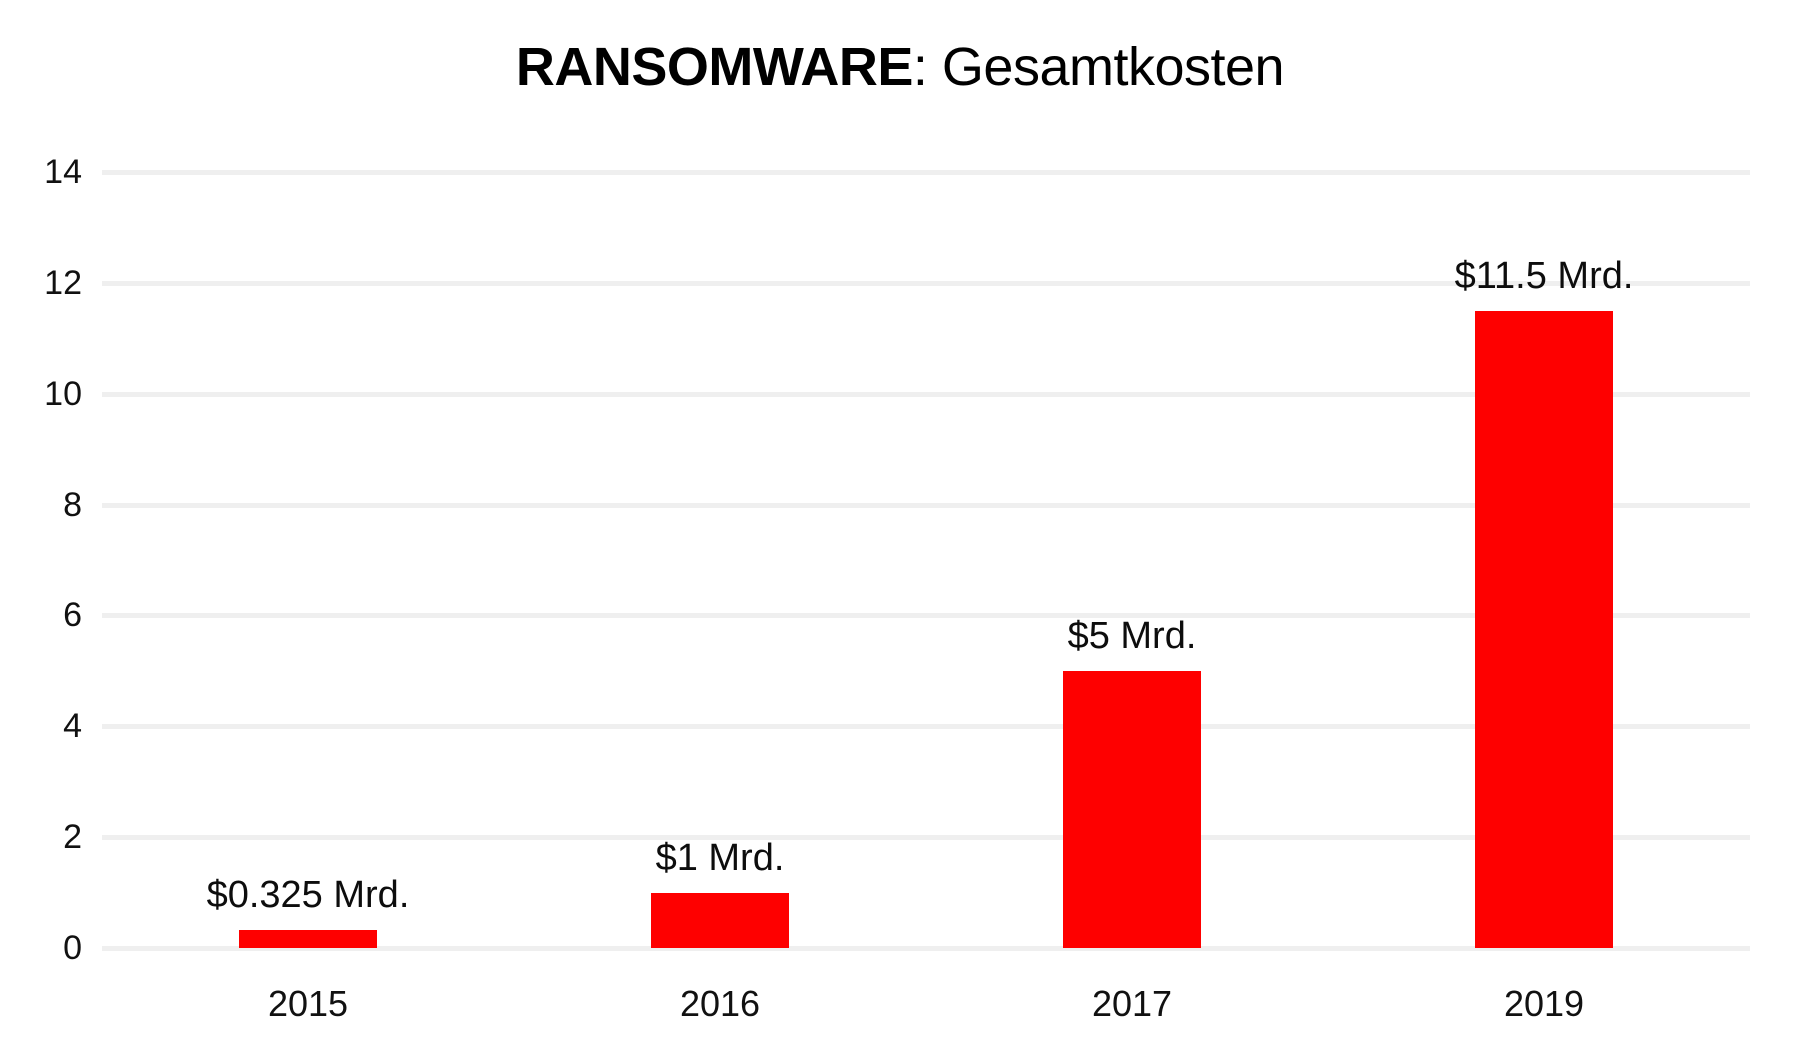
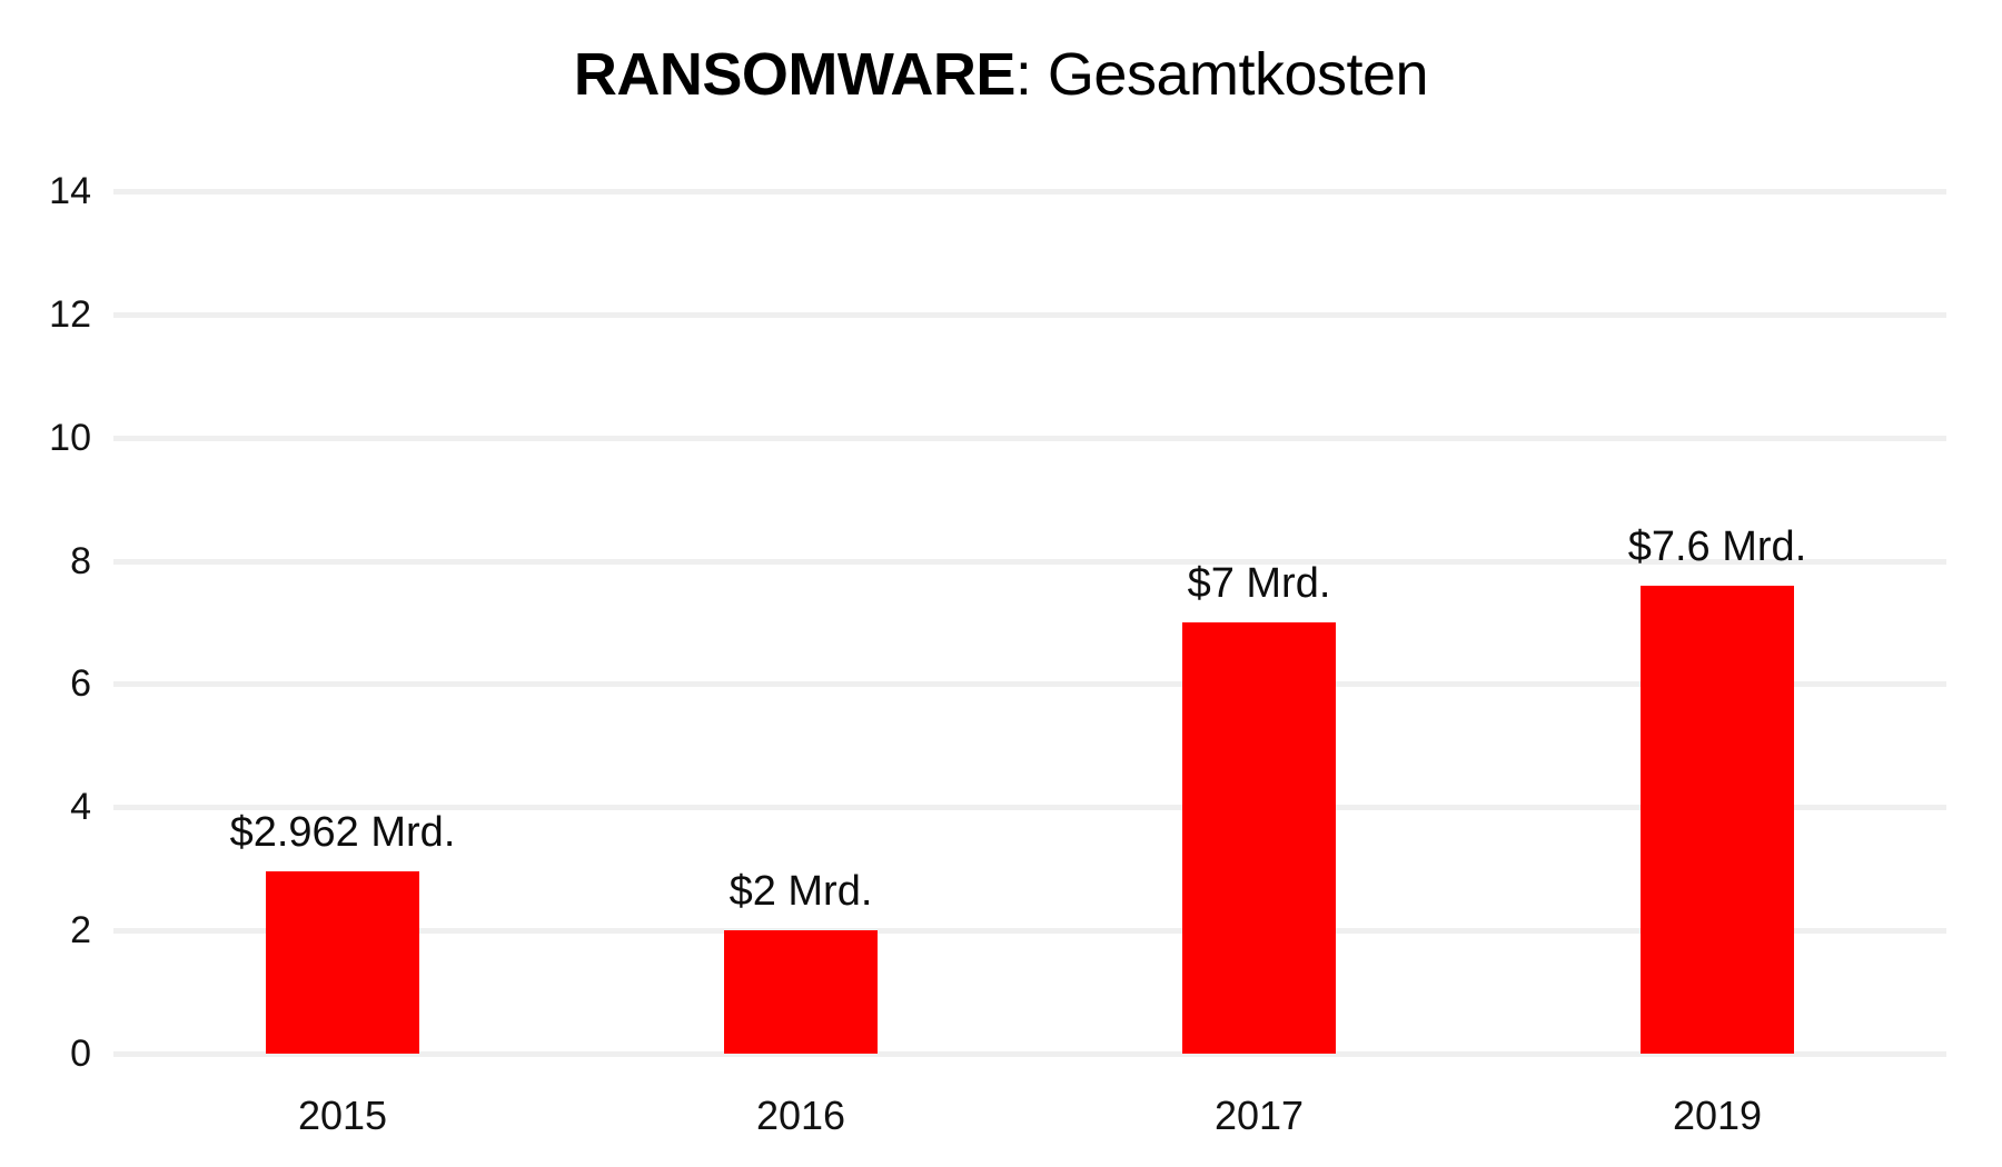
2015: $0.325 -> $2.962
2016: $1 -> $2
2017: $5 -> $7
2019: $11.5 -> $7.6
